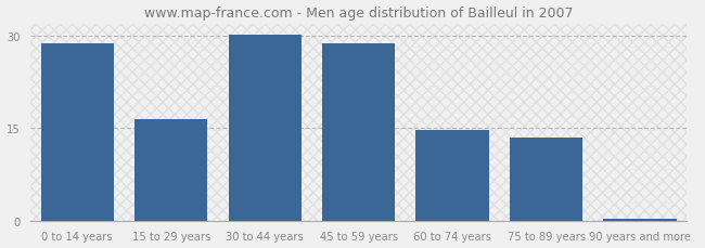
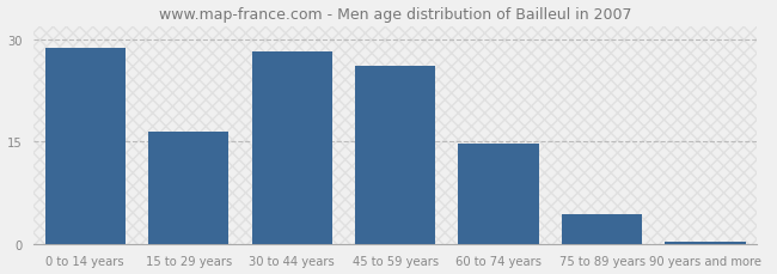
30 to 44 years: 30.1 -> 28.2
45 to 59 years: 28.7 -> 26.2
75 to 89 years: 13.4 -> 4.4
